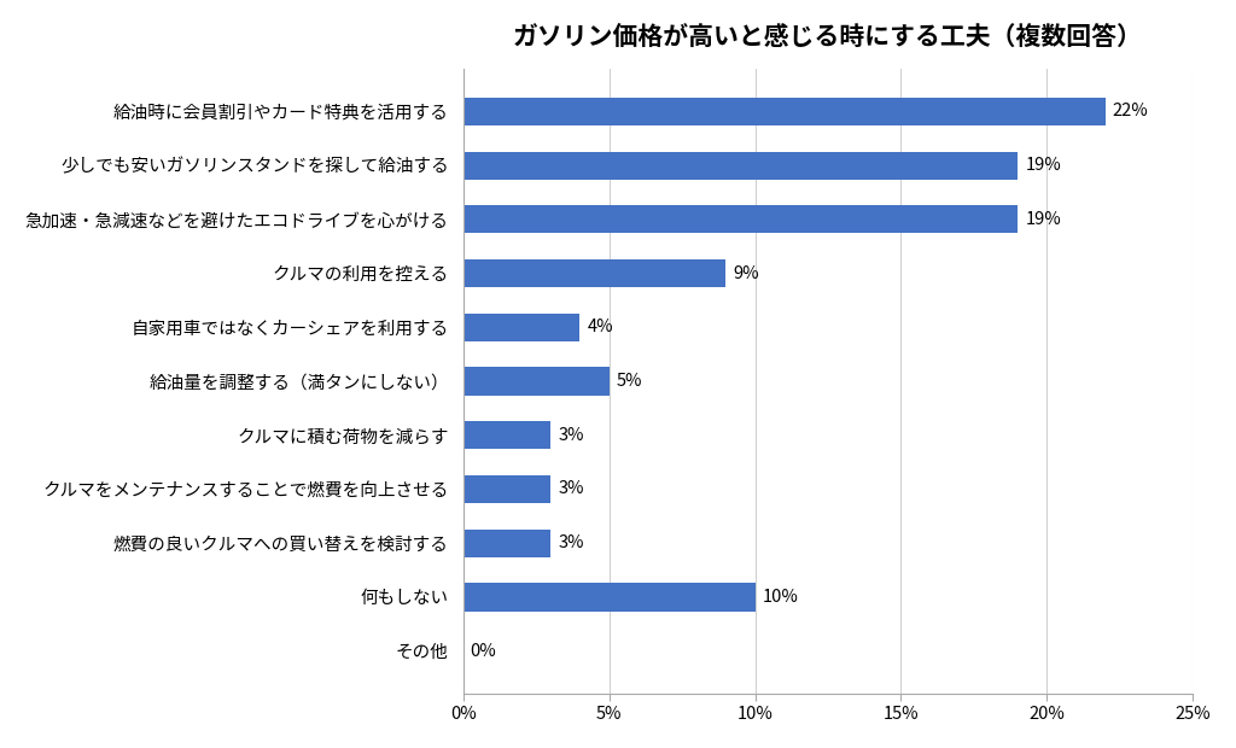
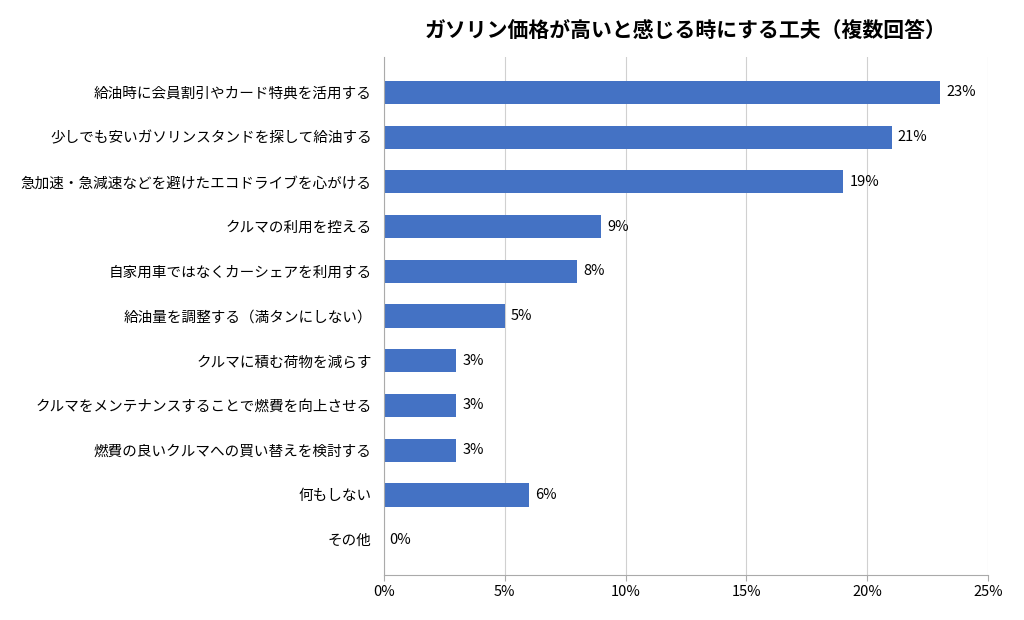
給油時に会員割引やカード特典を活用する: 22% -> 23%
少しでも安いガソリンスタンドを探して給油する: 19% -> 21%
自家用車ではなくカーシェアを利用する: 4% -> 8%
何もしない: 10% -> 6%
